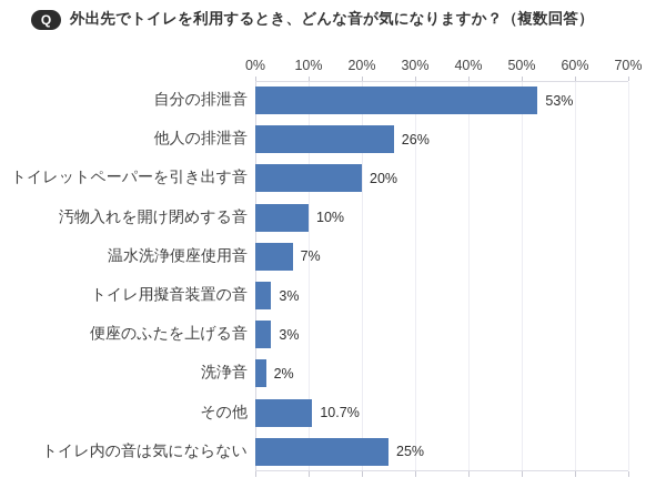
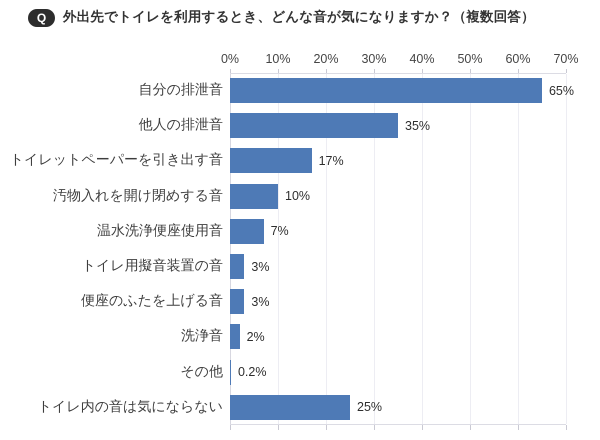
自分の排泄音: 53% -> 65%
他人の排泄音: 26% -> 35%
トイレットペーパーを引き出す音: 20% -> 17%
その他: 10.7% -> 0.2%
